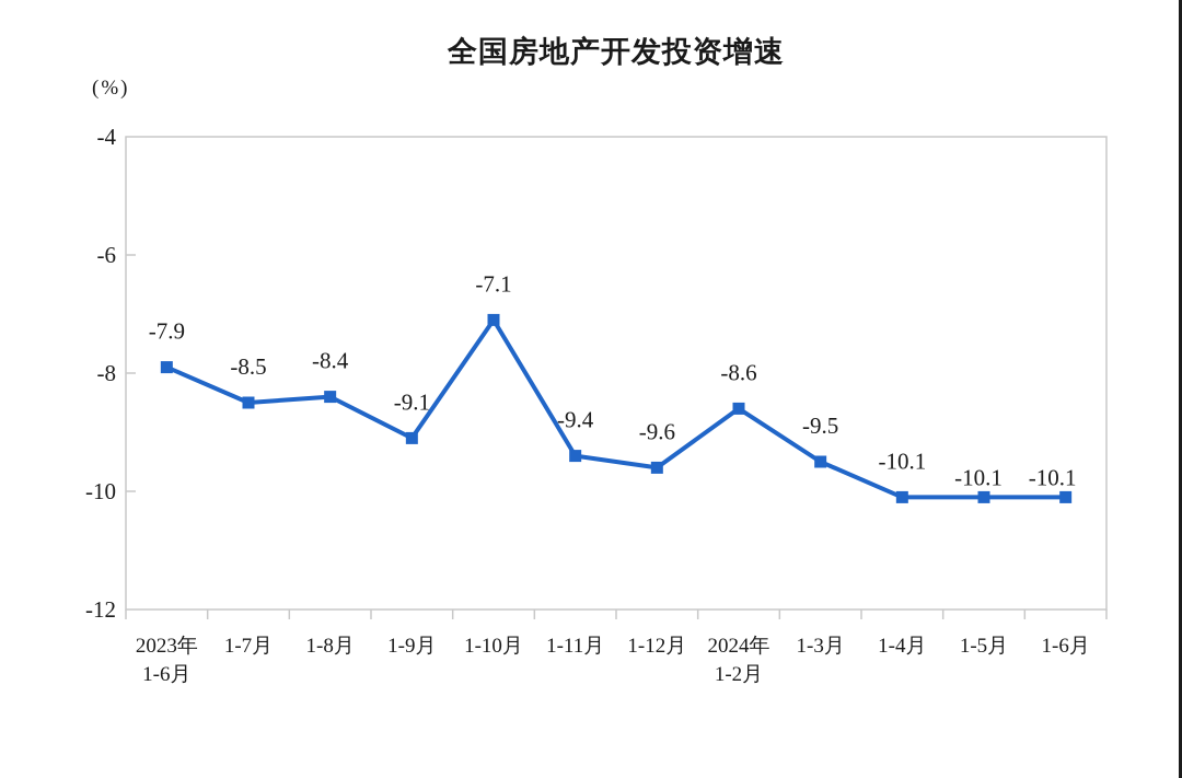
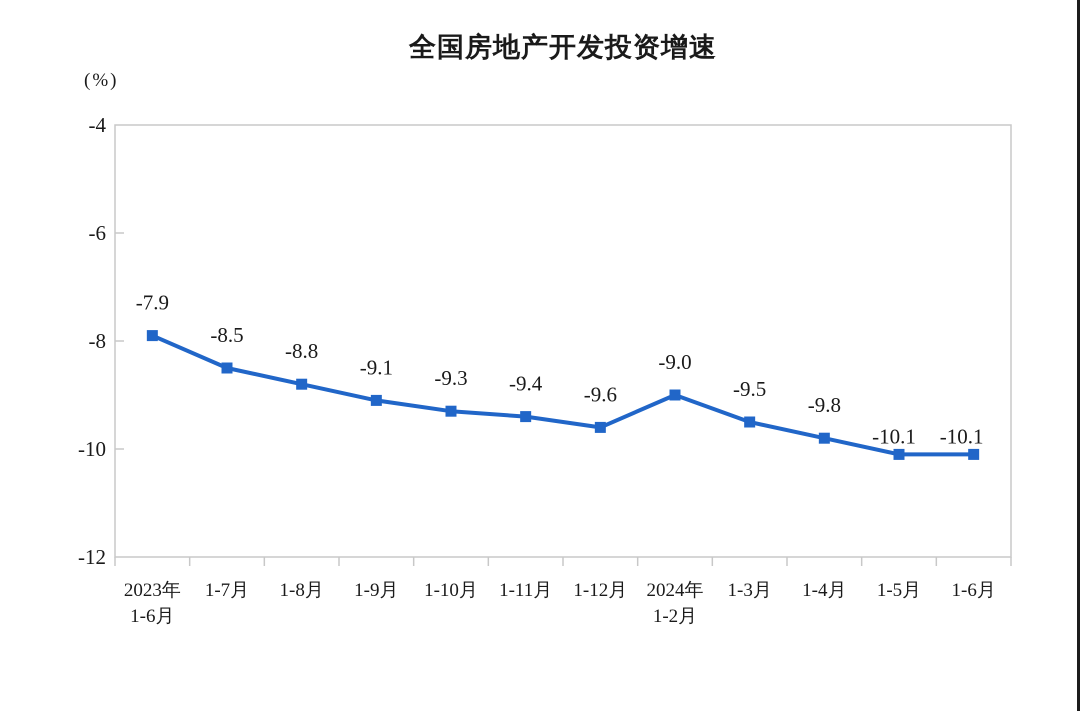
1-8月: -8.4 -> -8.8
1-10月: -7.1 -> -9.3
2024年 1-2月: -8.6 -> -9.0
1-4月: -10.1 -> -9.8
